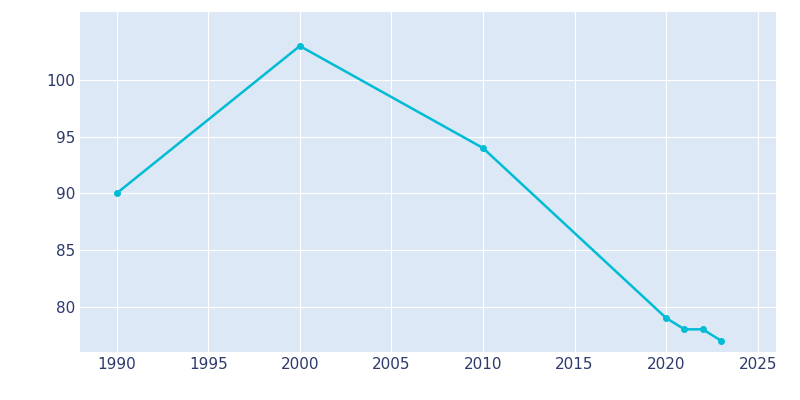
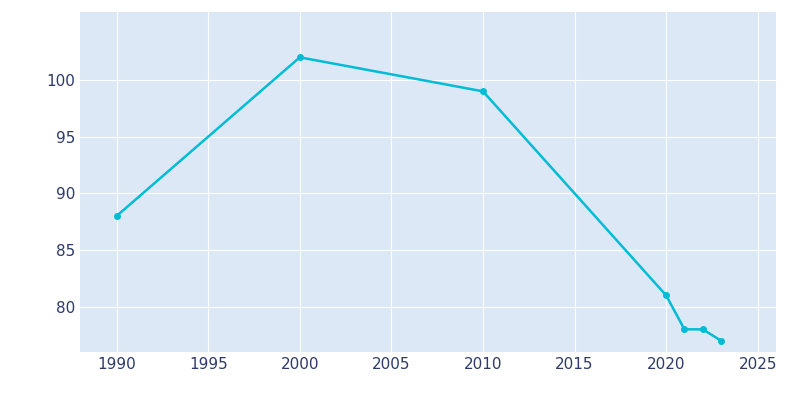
1990: 90 -> 88
2000: 103 -> 102
2010: 94 -> 99
2020: 79 -> 81
